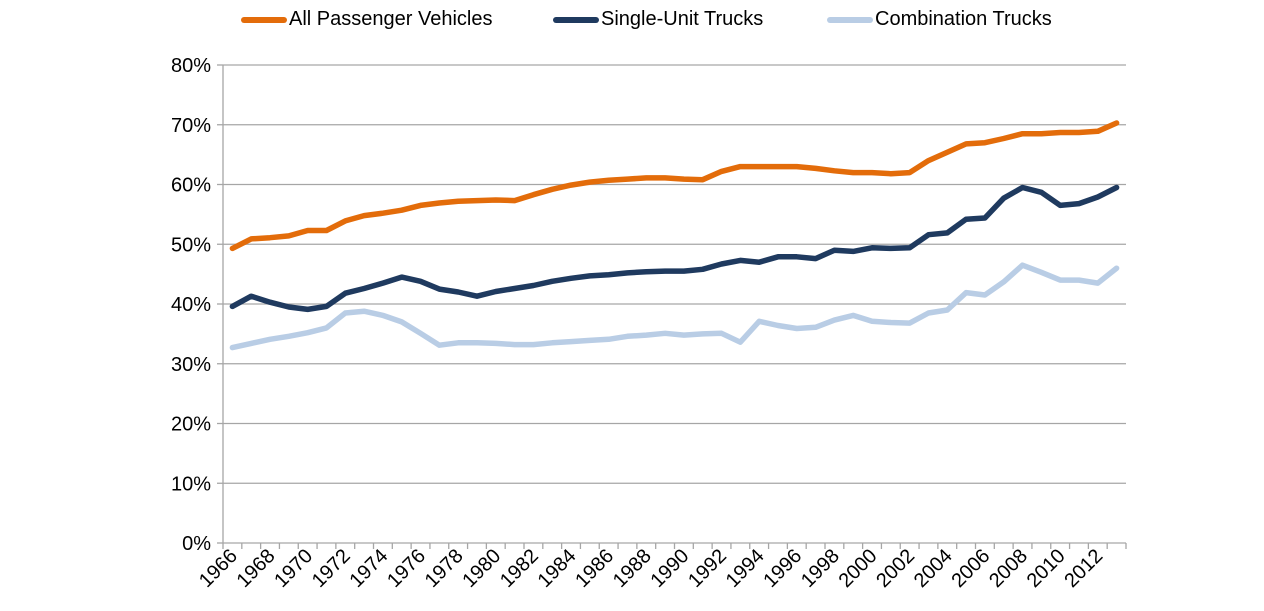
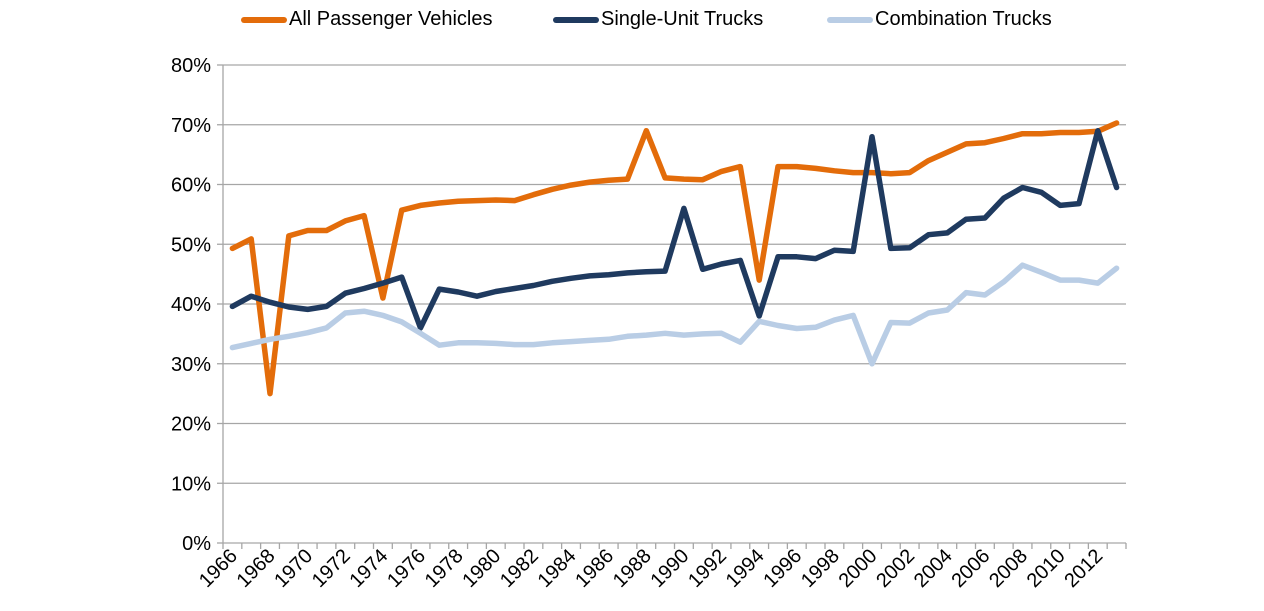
All Passenger Vehicles/1968: 51% -> 25%
All Passenger Vehicles/1974: 55% -> 41%
Single-Unit Trucks/1976: 44% -> 36%
All Passenger Vehicles/1988: 61% -> 69%
Single-Unit Trucks/1990: 46% -> 56%
All Passenger Vehicles/1994: 63% -> 44%
Single-Unit Trucks/1994: 47% -> 38%
Single-Unit Trucks/2000: 49% -> 68%
Combination Trucks/2000: 37% -> 30%
Single-Unit Trucks/2012: 58% -> 69%
